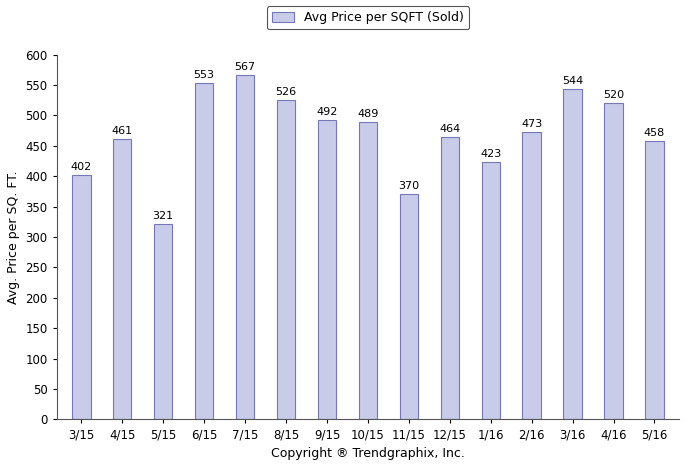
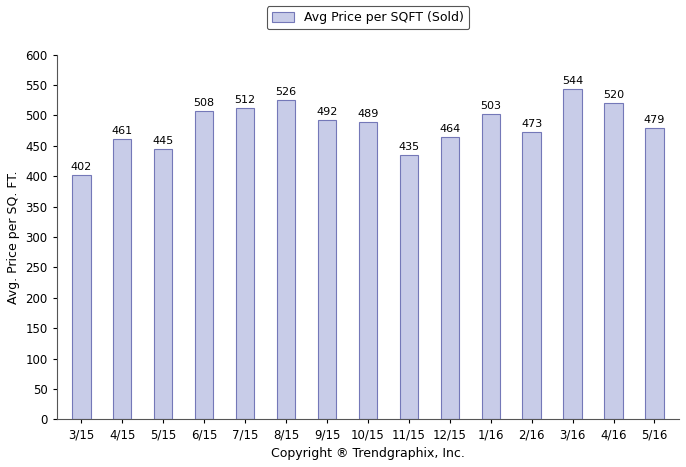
5/15: 321 -> 445
6/15: 553 -> 508
7/15: 567 -> 512
11/15: 370 -> 435
1/16: 423 -> 503
5/16: 458 -> 479
